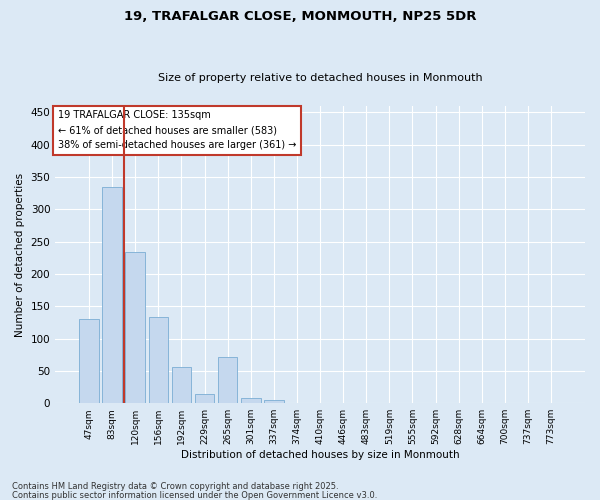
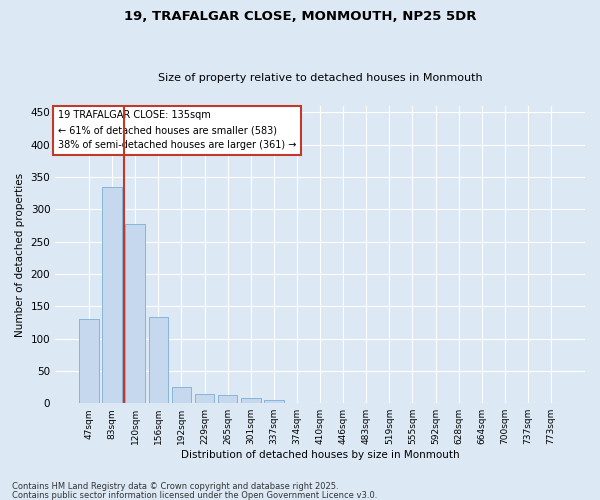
120sqm: 234 -> 278
192sqm: 56 -> 25
265sqm: 72 -> 12
